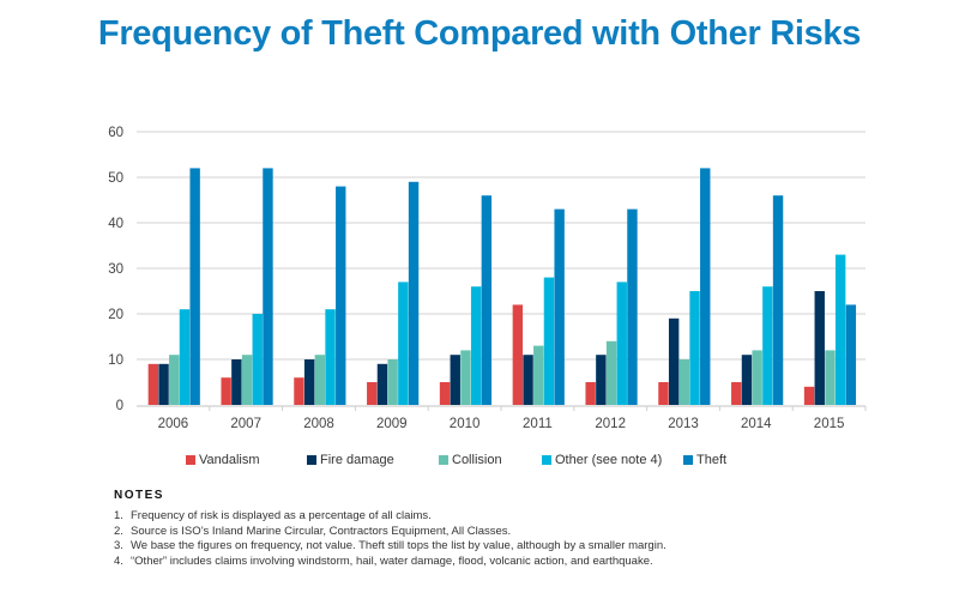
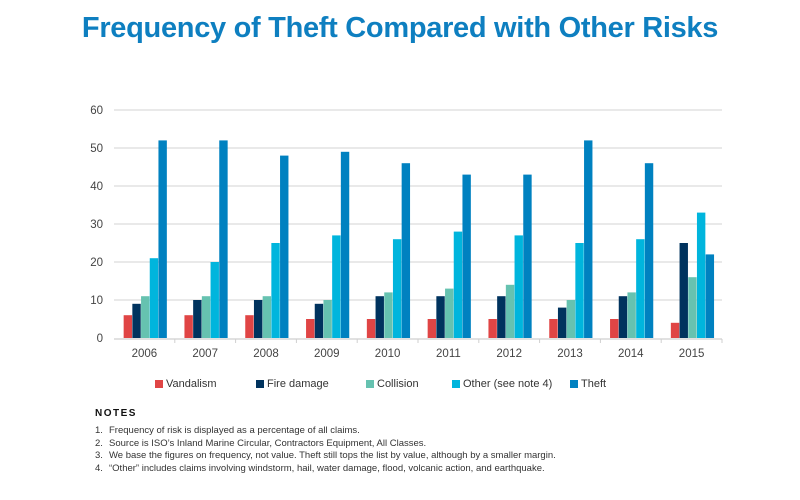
Vandalism/2006: 9 -> 6
Other (see note 4)/2008: 21 -> 25
Vandalism/2011: 22 -> 5
Fire damage/2013: 19 -> 8
Collision/2015: 12 -> 16
